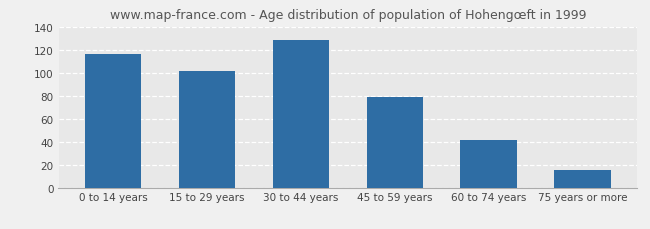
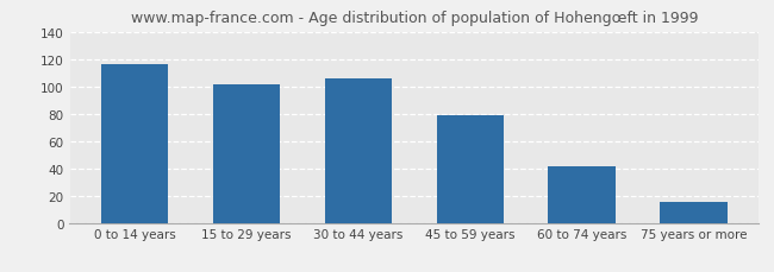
30 to 44 years: 128 -> 106
